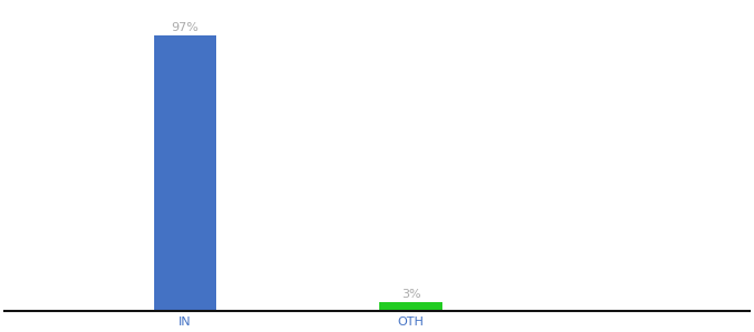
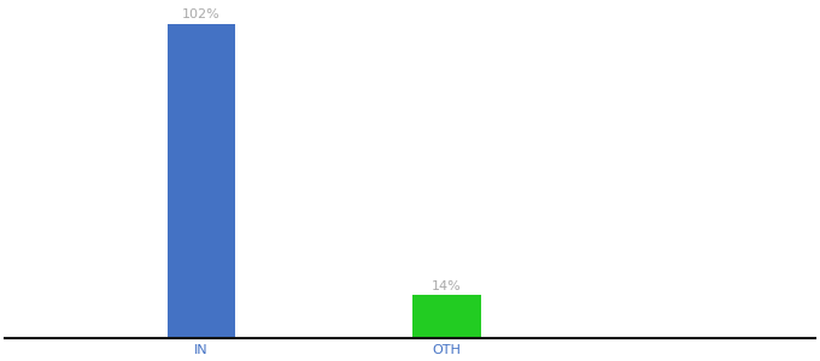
IN: 97% -> 102%
OTH: 3% -> 14%
